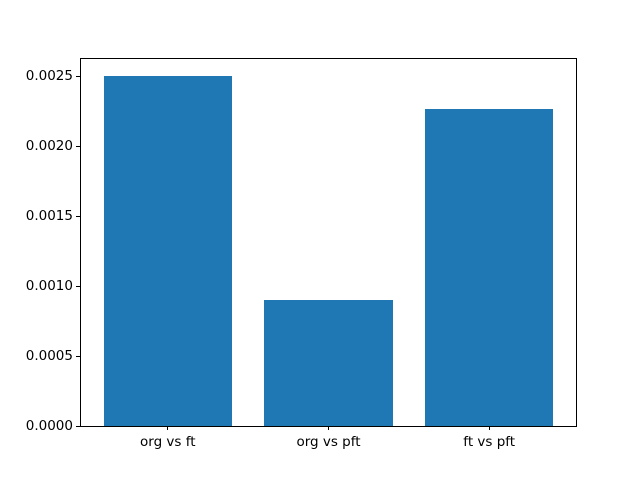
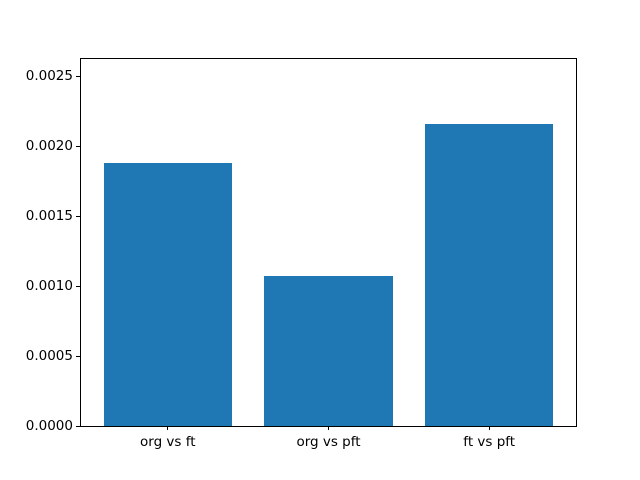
org vs ft: 0.00250 -> 0.00188
org vs pft: 0.00090 -> 0.00107
ft vs pft: 0.00227 -> 0.00216
